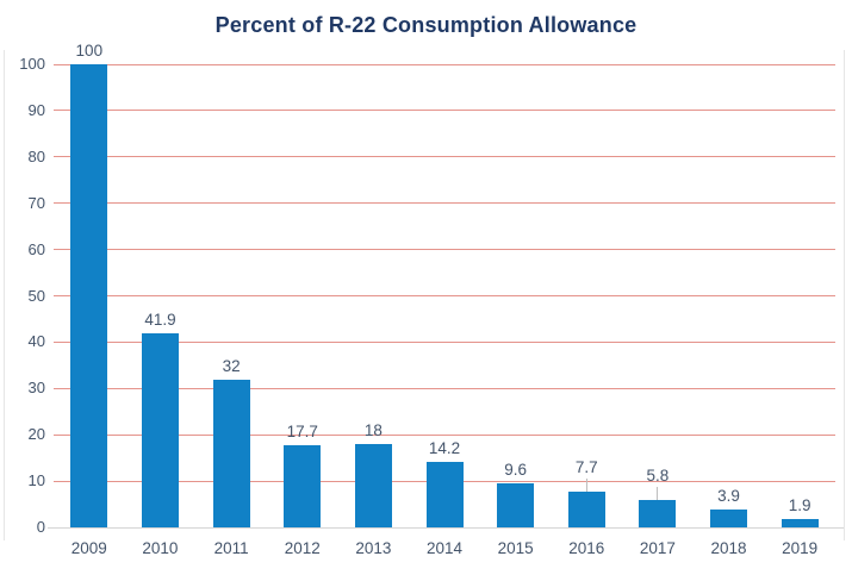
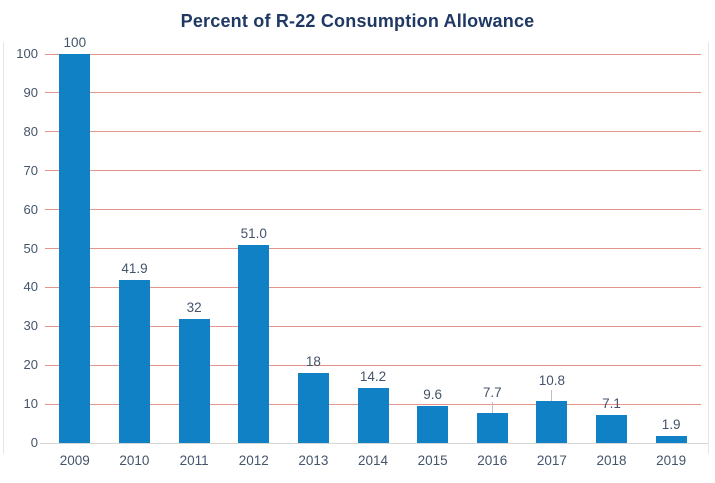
2012: 17.7 -> 51.0
2017: 5.8 -> 10.8
2018: 3.9 -> 7.1
